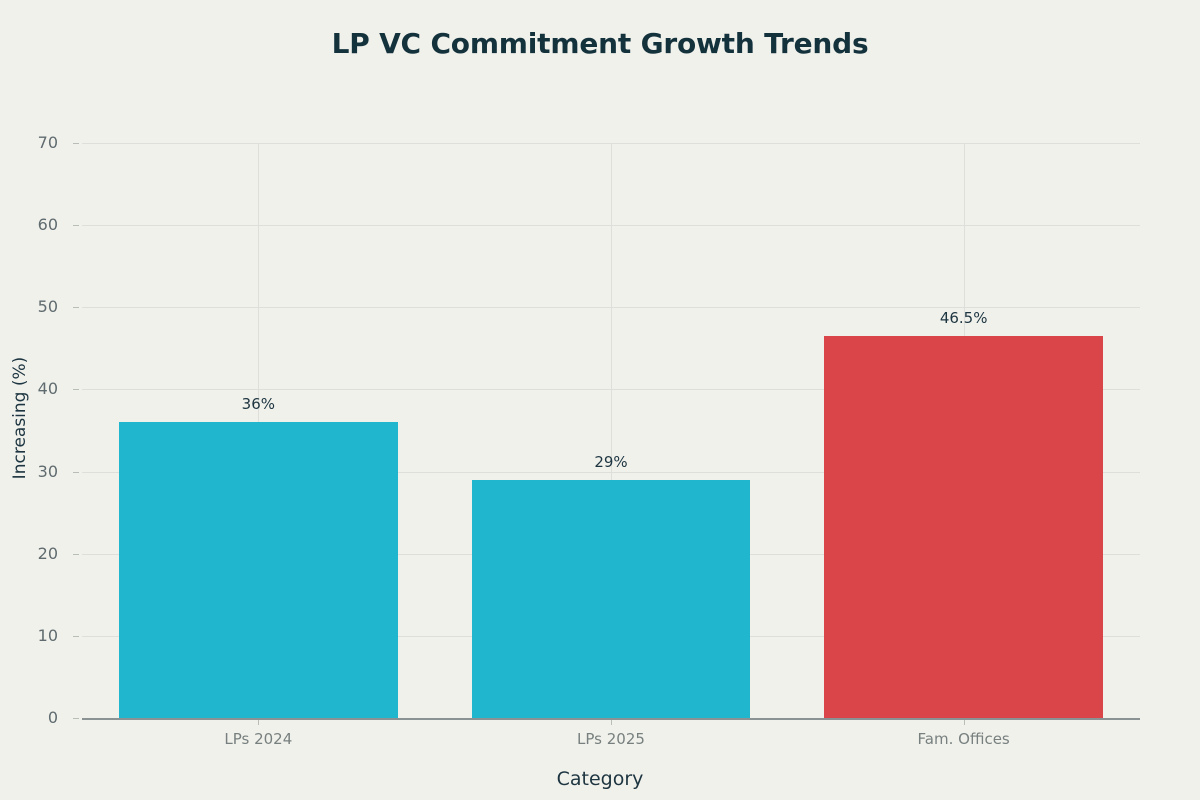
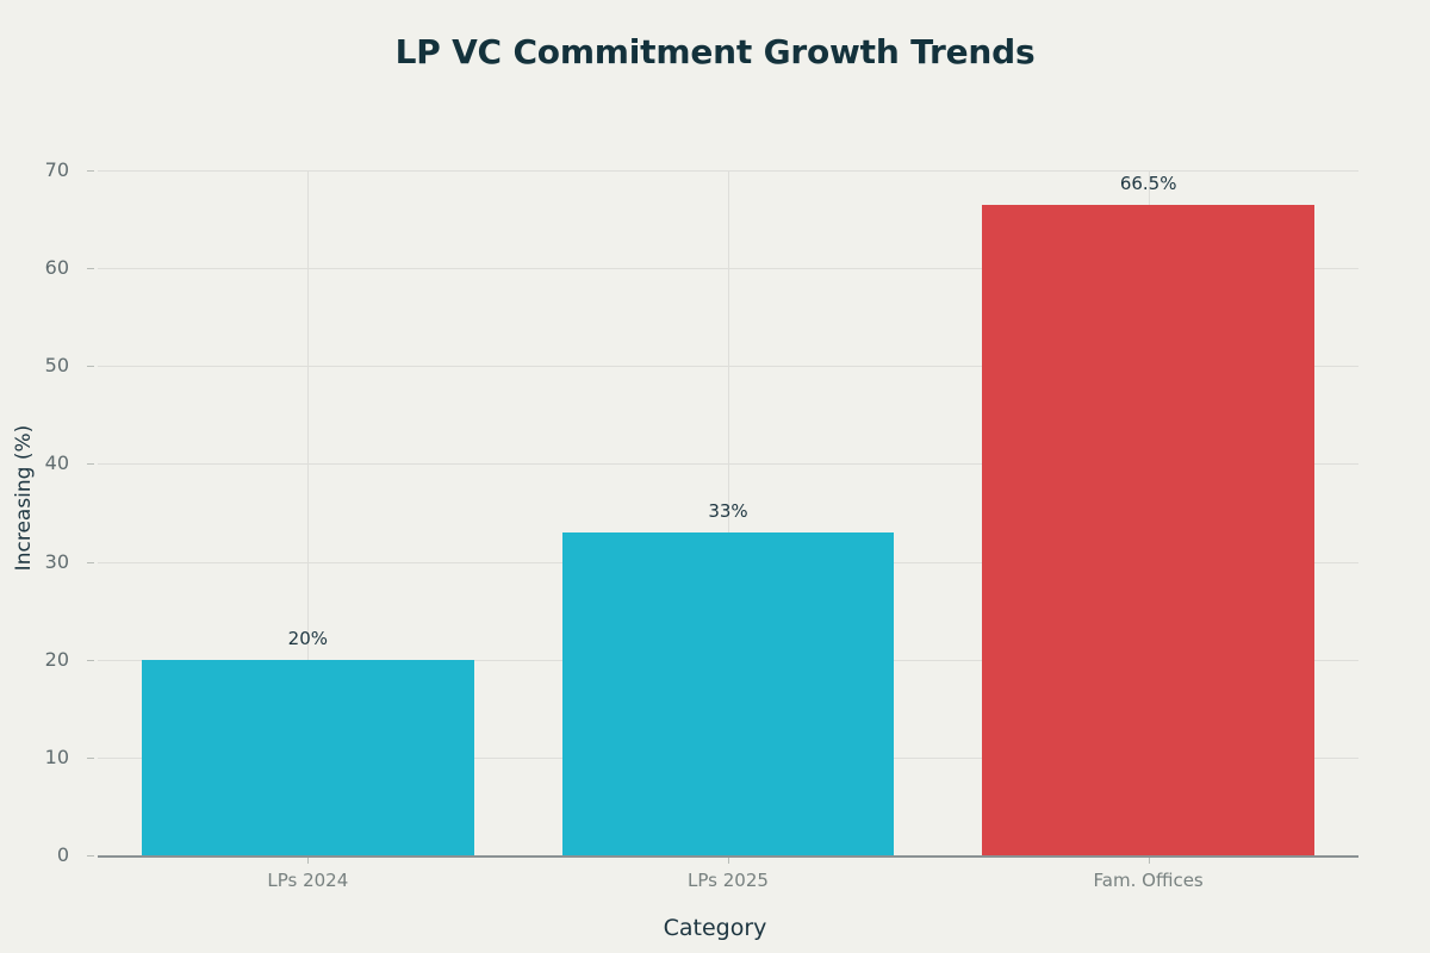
LPs 2024: 36% -> 20%
LPs 2025: 29% -> 33%
Fam. Offices: 46.5% -> 66.5%
